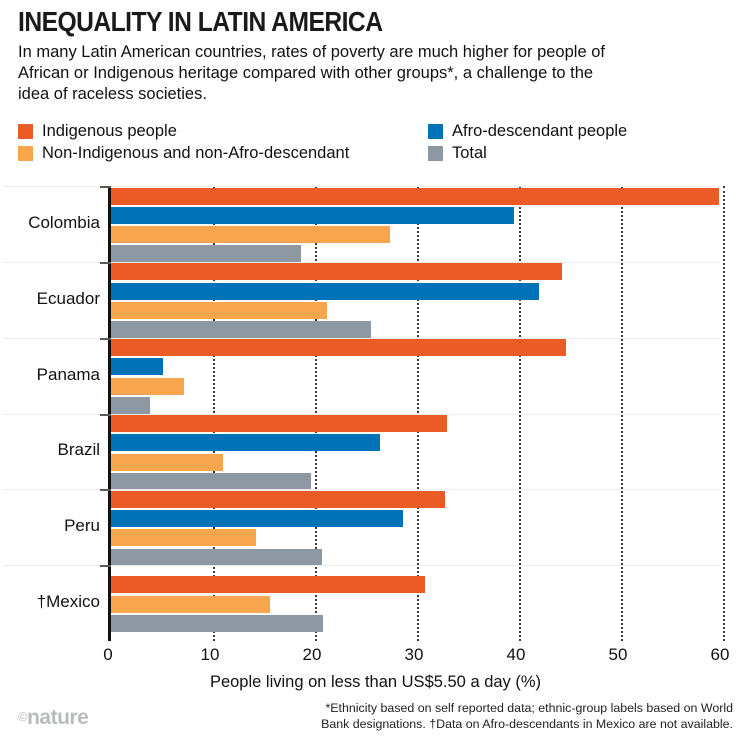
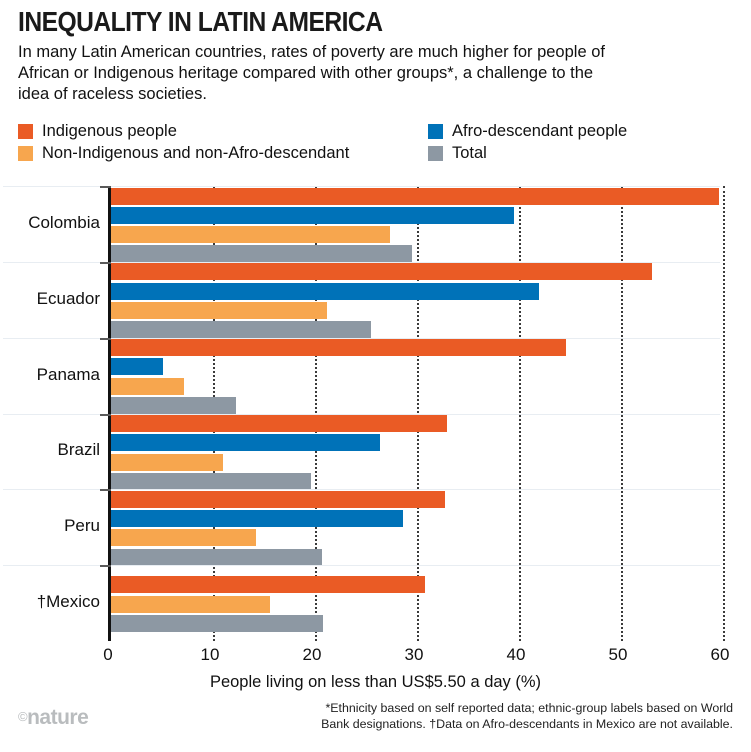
Total/Colombia: 18.6 -> 29.5
Indigenous people/Ecuador: 44.2 -> 53.0
Total/Panama: 3.8 -> 12.3
